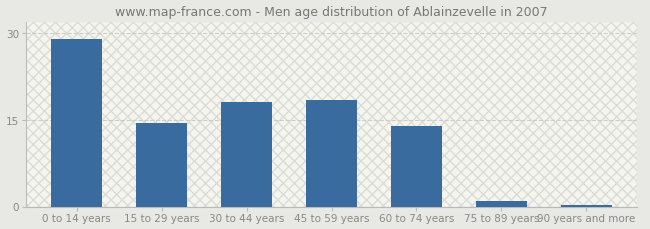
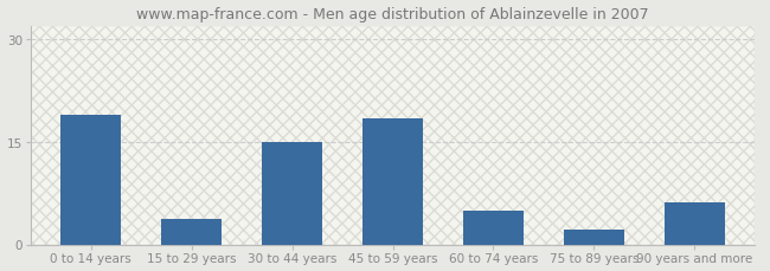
0 to 14 years: 29.0 -> 19.0
15 to 29 years: 14.5 -> 3.8
30 to 44 years: 18.0 -> 15.0
60 to 74 years: 14.0 -> 5.0
75 to 89 years: 1.0 -> 2.2
90 years and more: 0.2 -> 6.2
